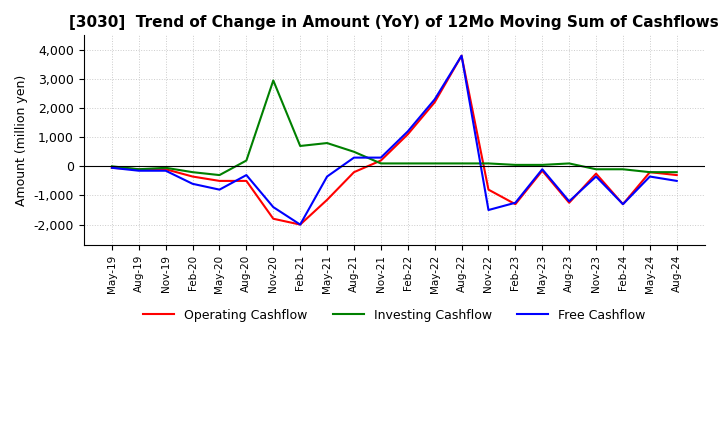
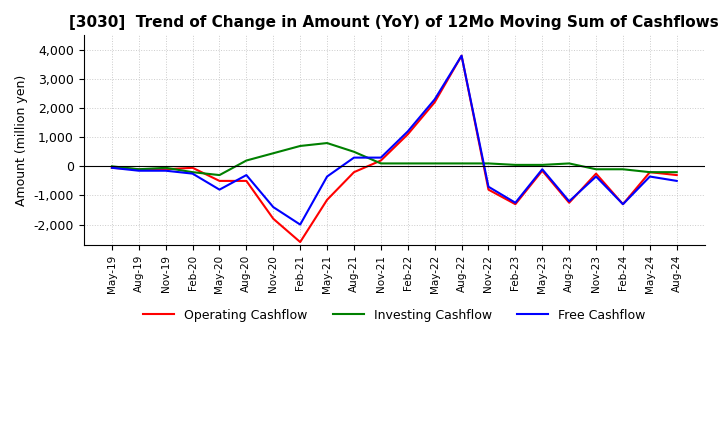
Operating Cashflow/Feb-20: -350 -> -50
Free Cashflow/Feb-20: -600 -> -250
Investing Cashflow/Nov-20: 2,950 -> 450
Operating Cashflow/Feb-21: -2,000 -> -2,600
Free Cashflow/Nov-22: -1,500 -> -700
